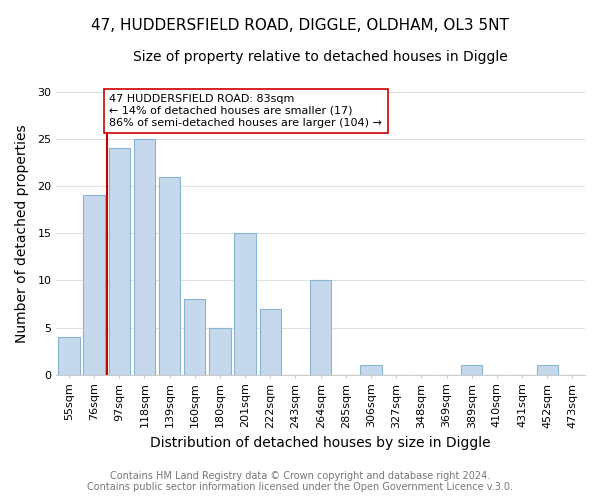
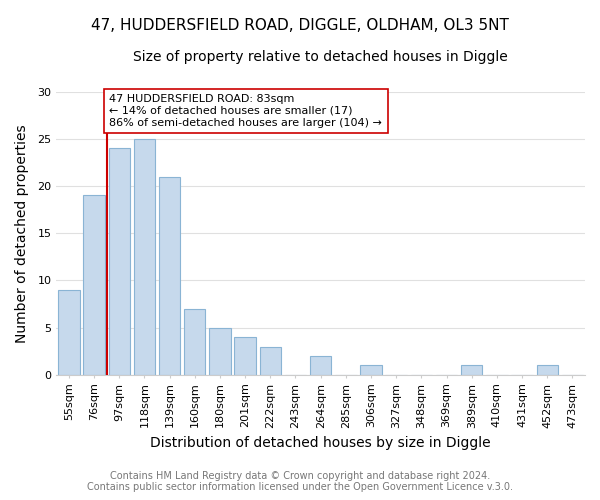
55sqm: 4 -> 9
160sqm: 8 -> 7
201sqm: 15 -> 4
222sqm: 7 -> 3
264sqm: 10 -> 2
